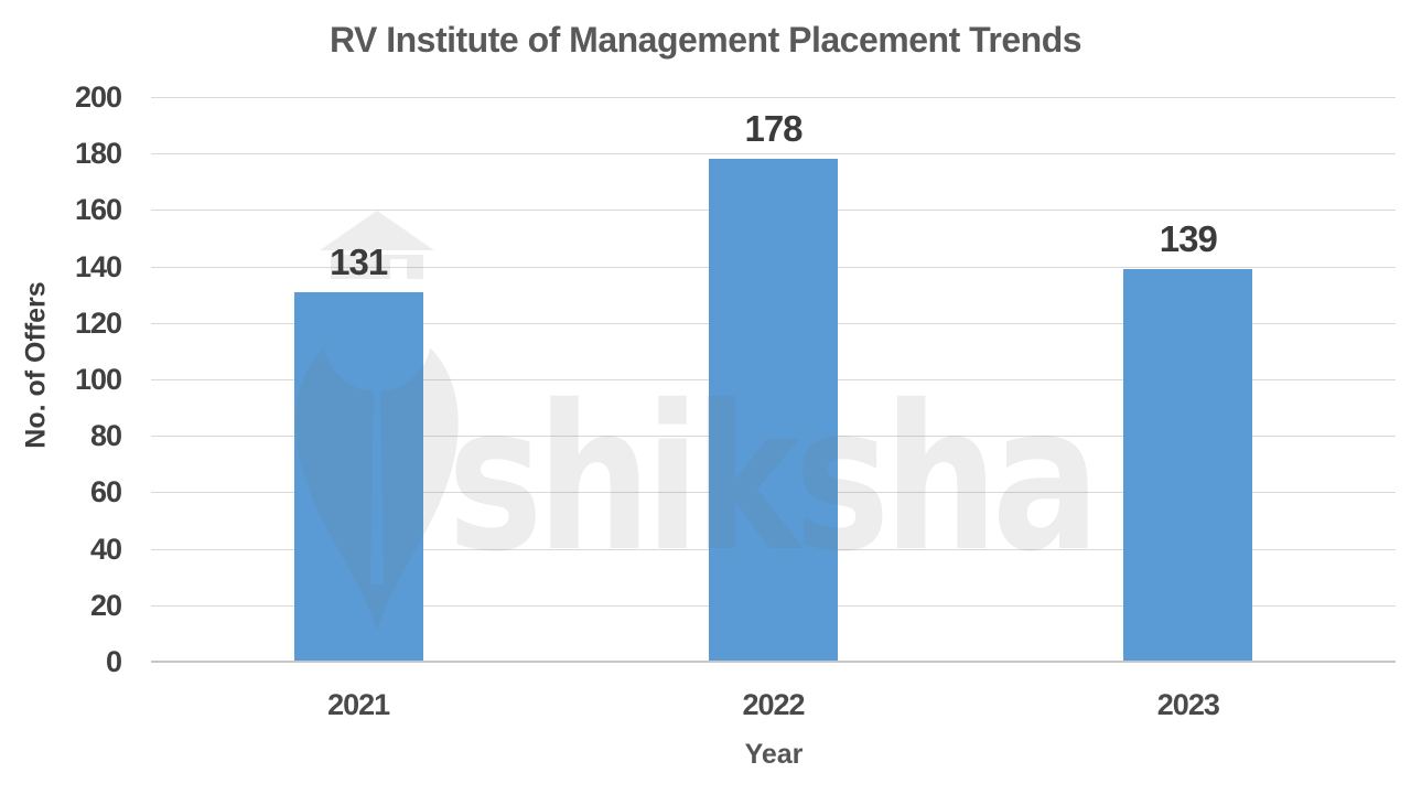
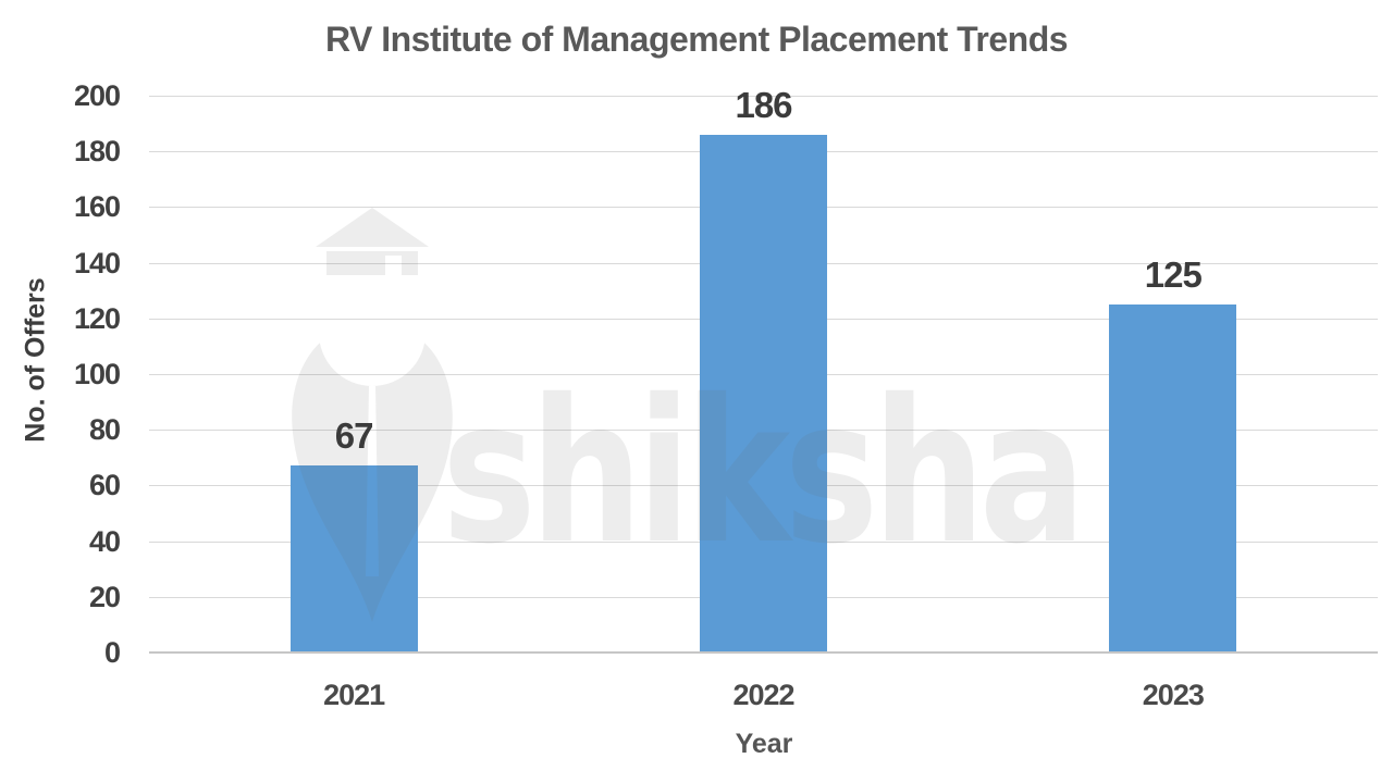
2021: 131 -> 67
2022: 178 -> 186
2023: 139 -> 125
